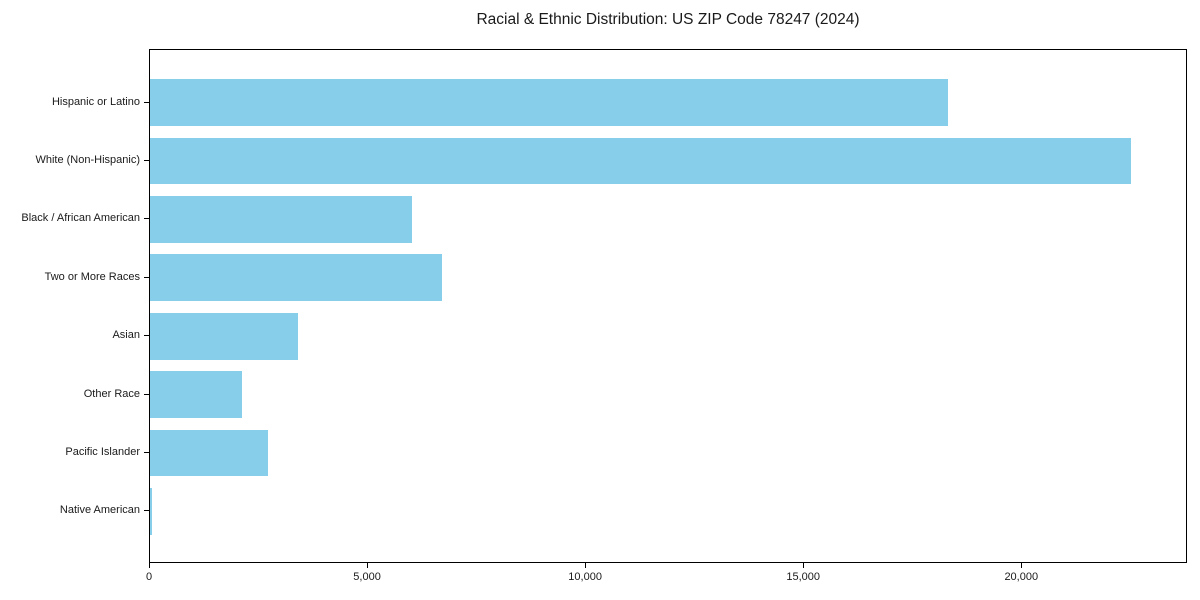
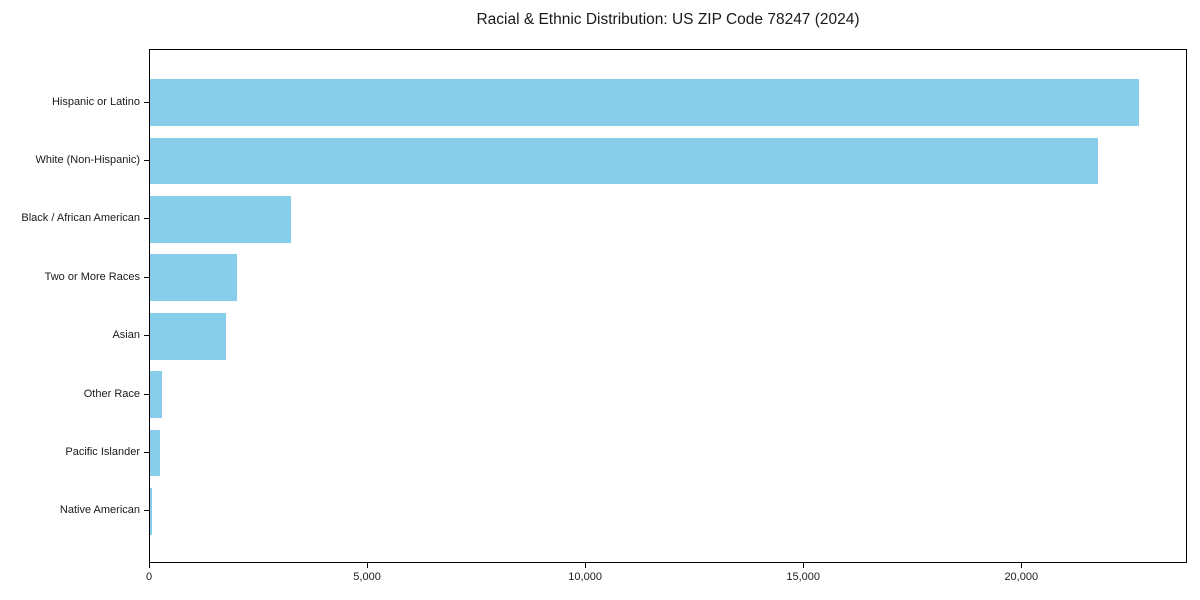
Hispanic or Latino: 18300 -> 22700
White (Non-Hispanic): 22500 -> 21700
Black / African American: 6000 -> 3200
Two or More Races: 6700 -> 2000
Asian: 3400 -> 1700
Other Race: 2100 -> 300
Pacific Islander: 2700 -> 200
